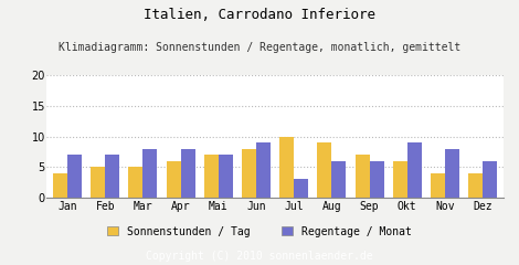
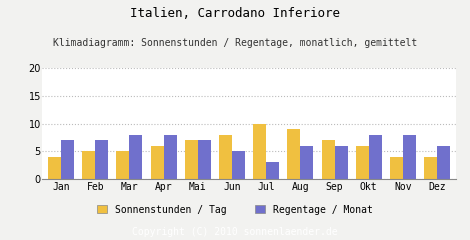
Regentage / Monat/Jun: 9 -> 5
Regentage / Monat/Okt: 9 -> 8
